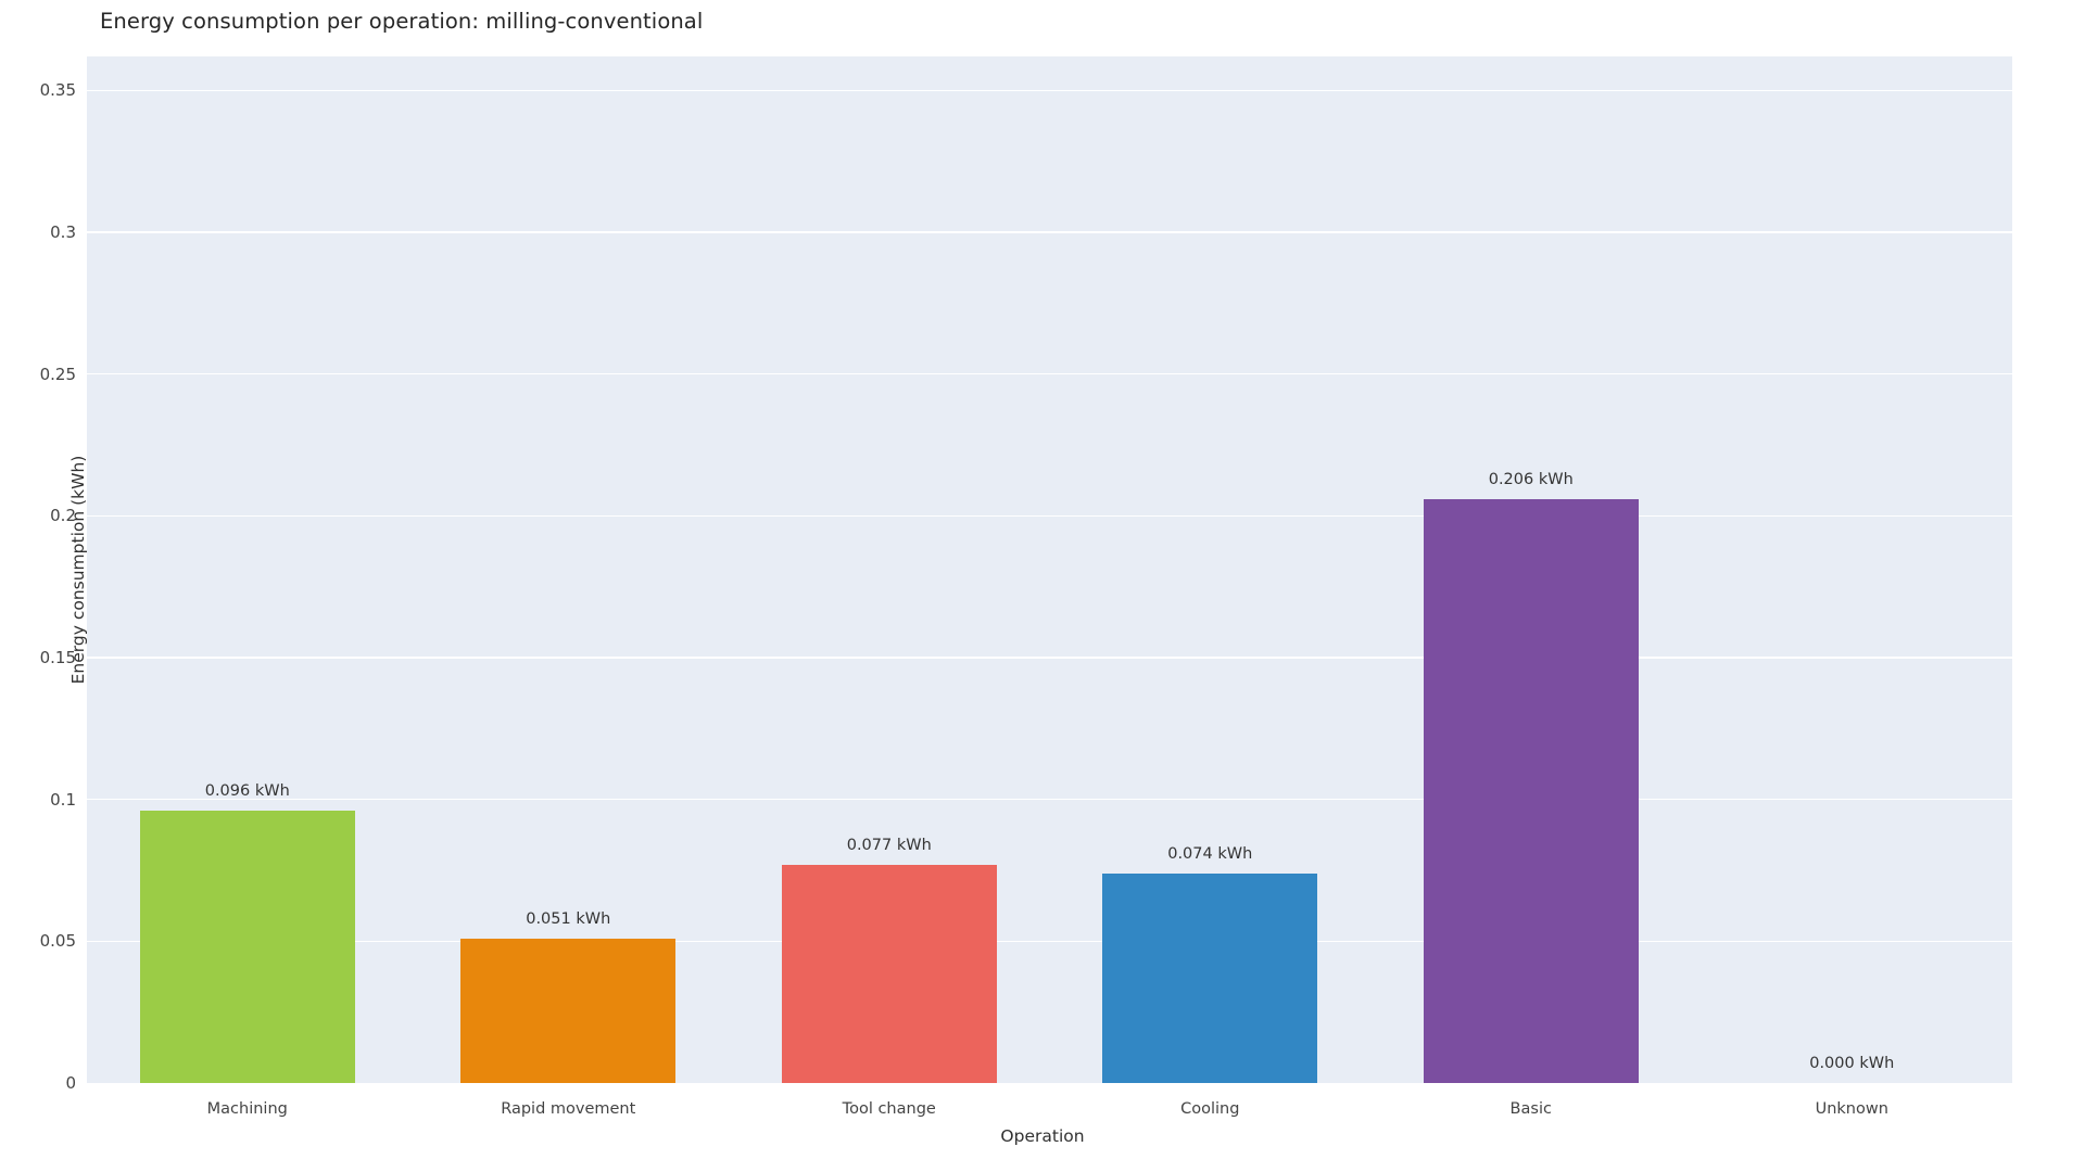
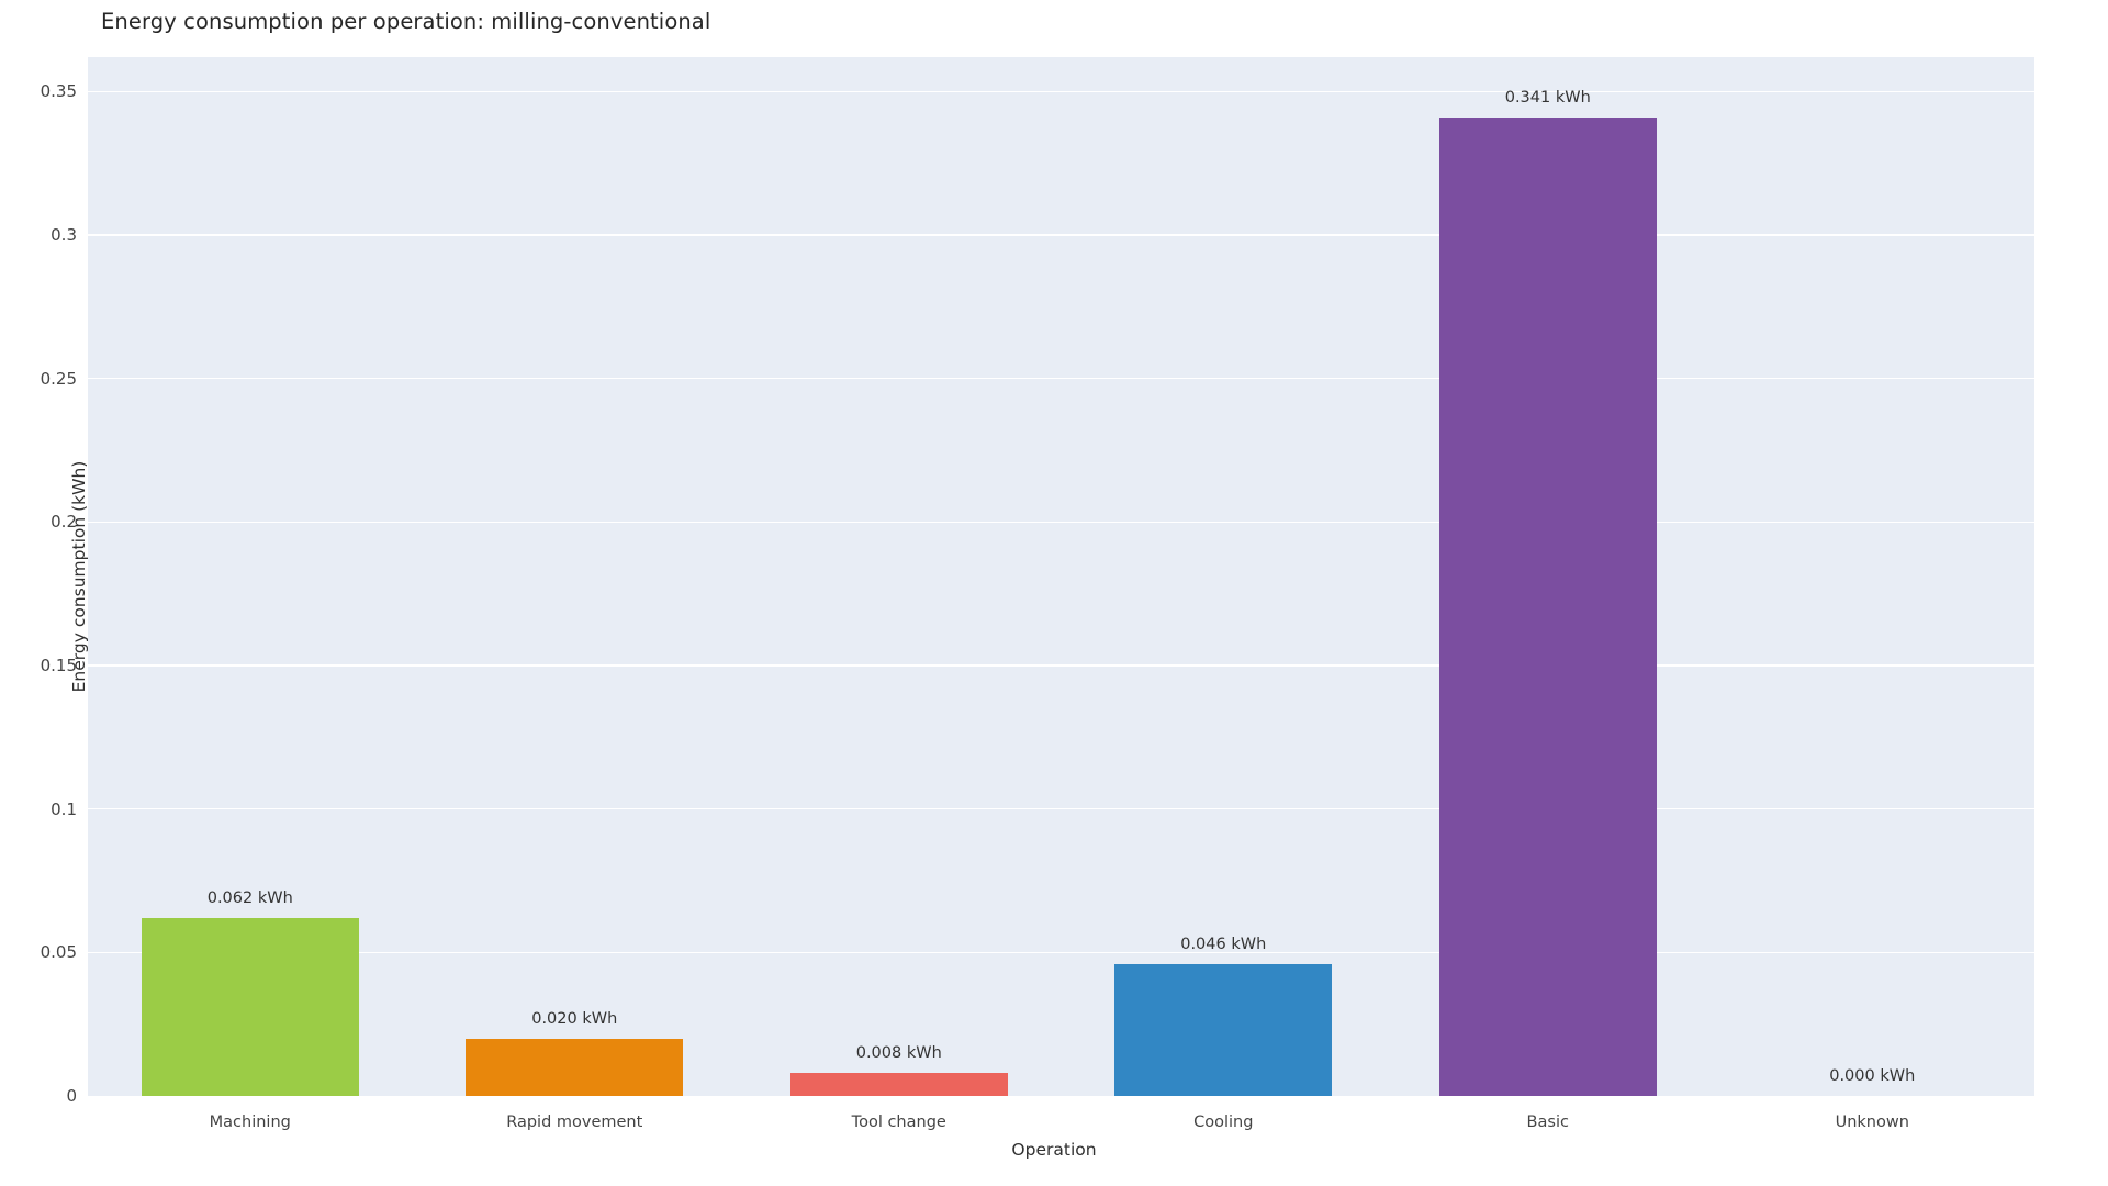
Machining: 0.096 -> 0.062
Rapid movement: 0.051 -> 0.020
Tool change: 0.077 -> 0.008
Cooling: 0.074 -> 0.046
Basic: 0.206 -> 0.341
